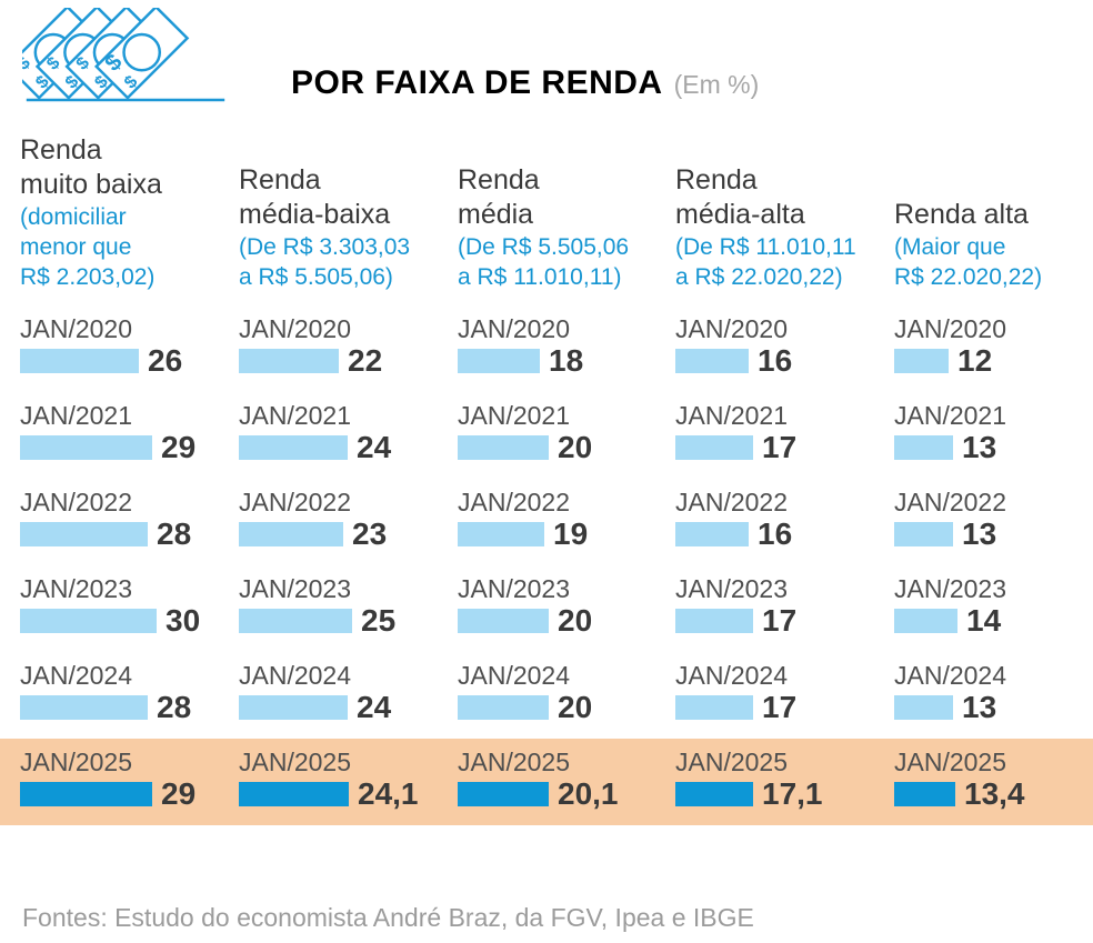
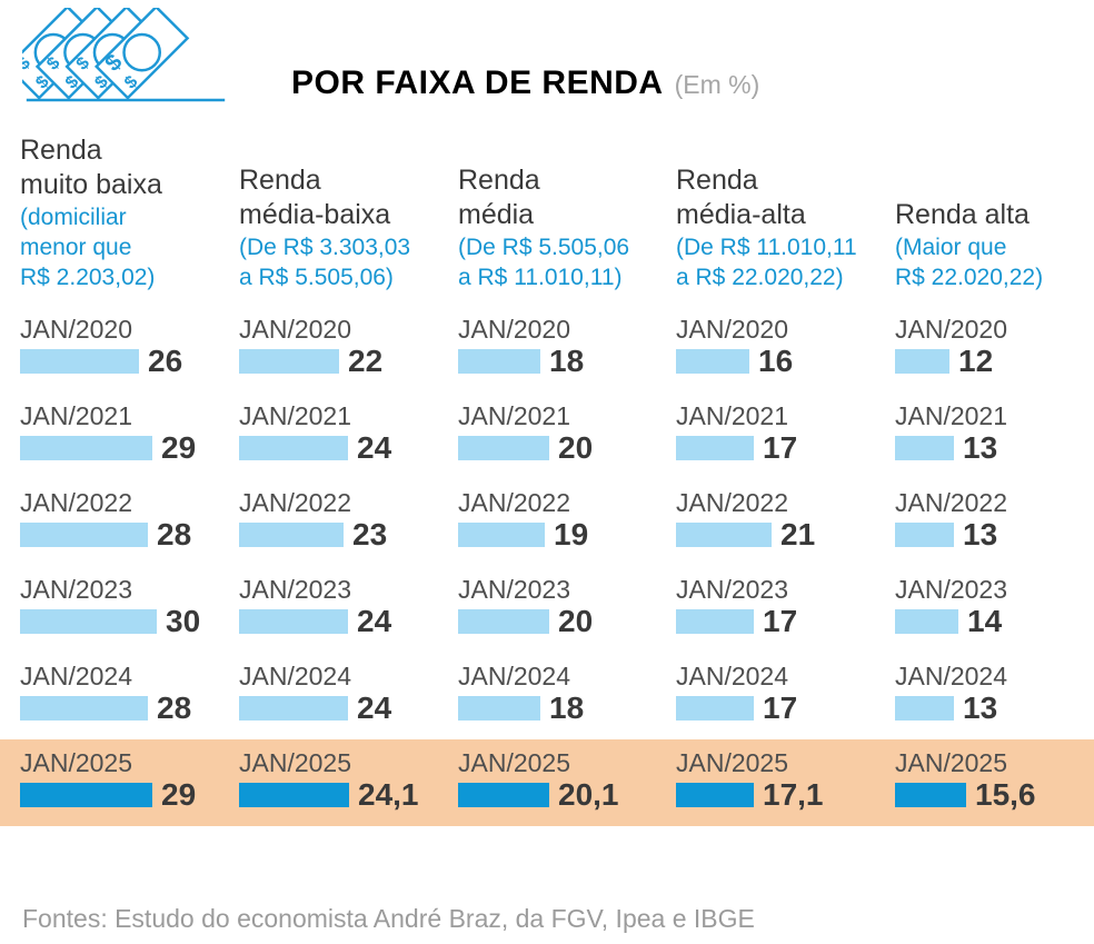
Renda média-alta/JAN/2022: 16 -> 21
Renda média-baixa/JAN/2023: 25 -> 24
Renda média/JAN/2024: 20 -> 18
Renda alta/JAN/2025: 13,4 -> 15,6
